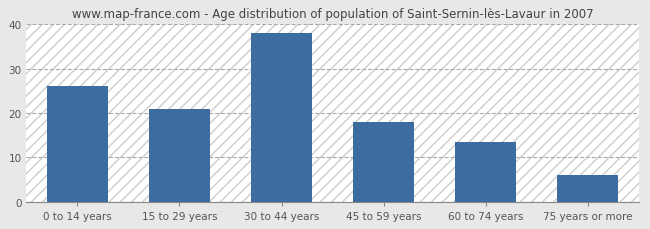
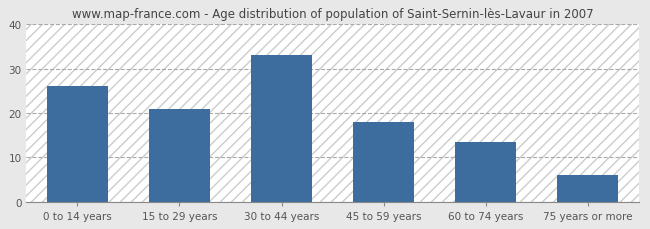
30 to 44 years: 38.0 -> 33.0
